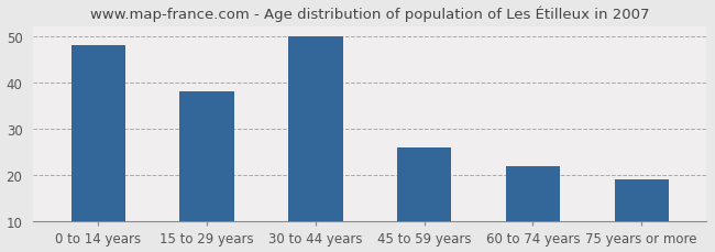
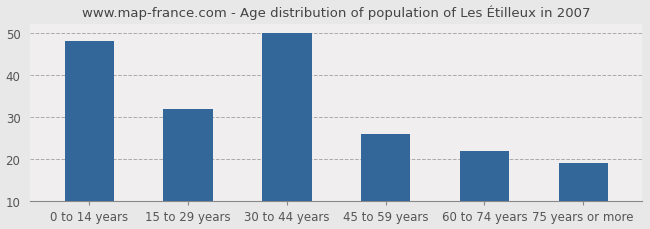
15 to 29 years: 38 -> 32
